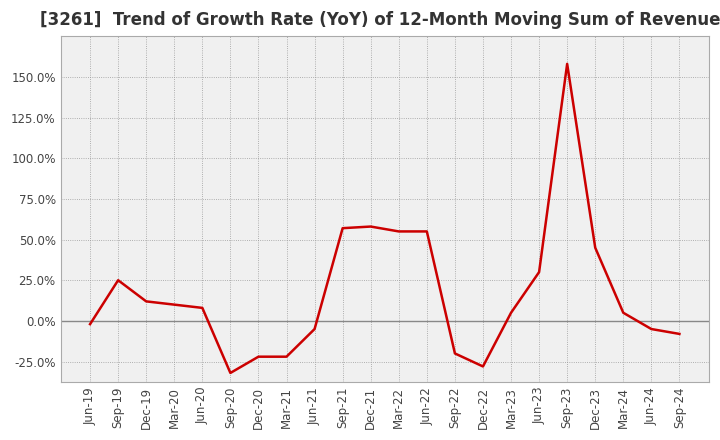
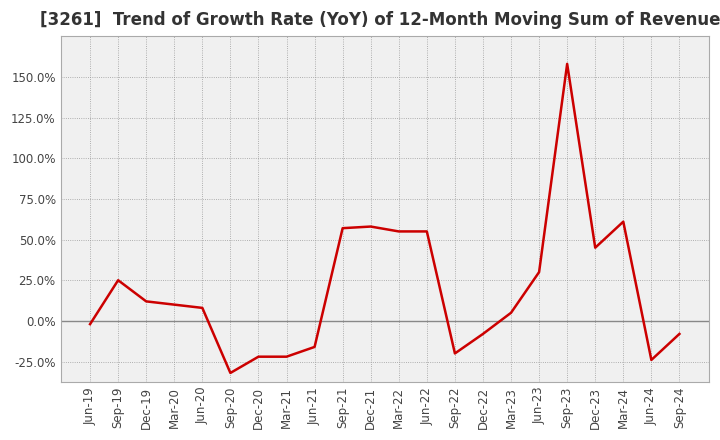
Jun-21: -5% -> -16%
Dec-22: -28% -> -8%
Mar-24: 5% -> 61%
Jun-24: -5% -> -24%
